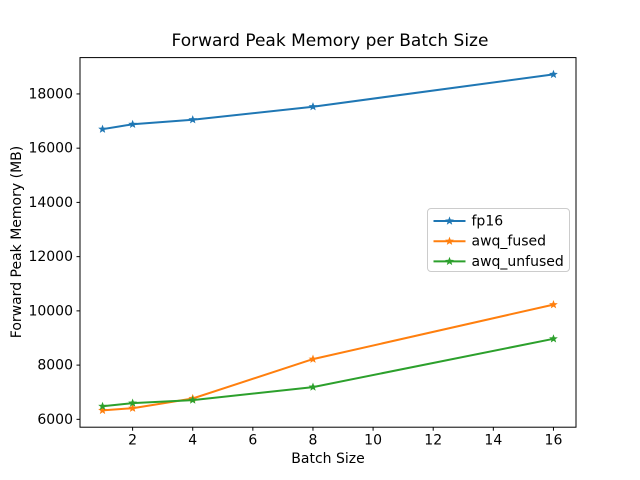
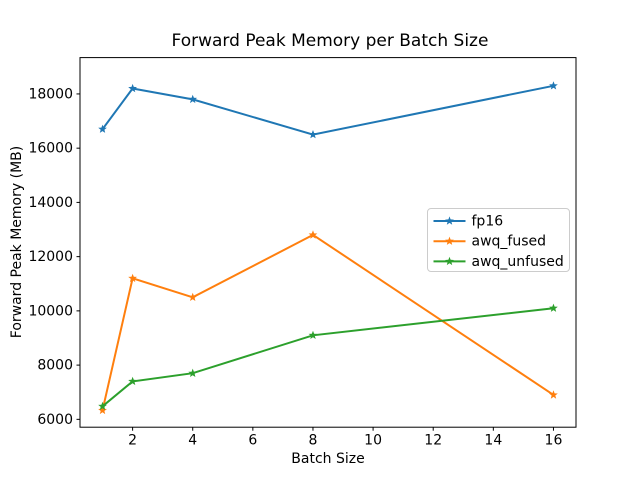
fp16/2: 16900 -> 18200
awq_fused/2: 6400 -> 11200
awq_unfused/2: 6600 -> 7400
fp16/4: 17000 -> 17800
awq_fused/4: 6800 -> 10500
awq_unfused/4: 6700 -> 7700
fp16/8: 17500 -> 16500
awq_fused/8: 8200 -> 12800
awq_unfused/8: 7200 -> 9100
fp16/16: 18700 -> 18300
awq_fused/16: 10200 -> 6900
awq_unfused/16: 9000 -> 10100
